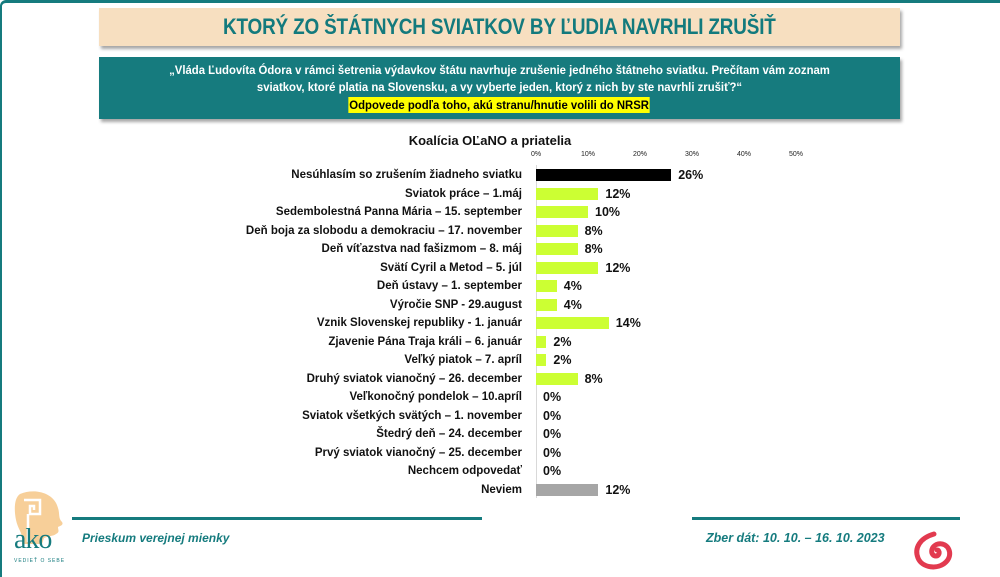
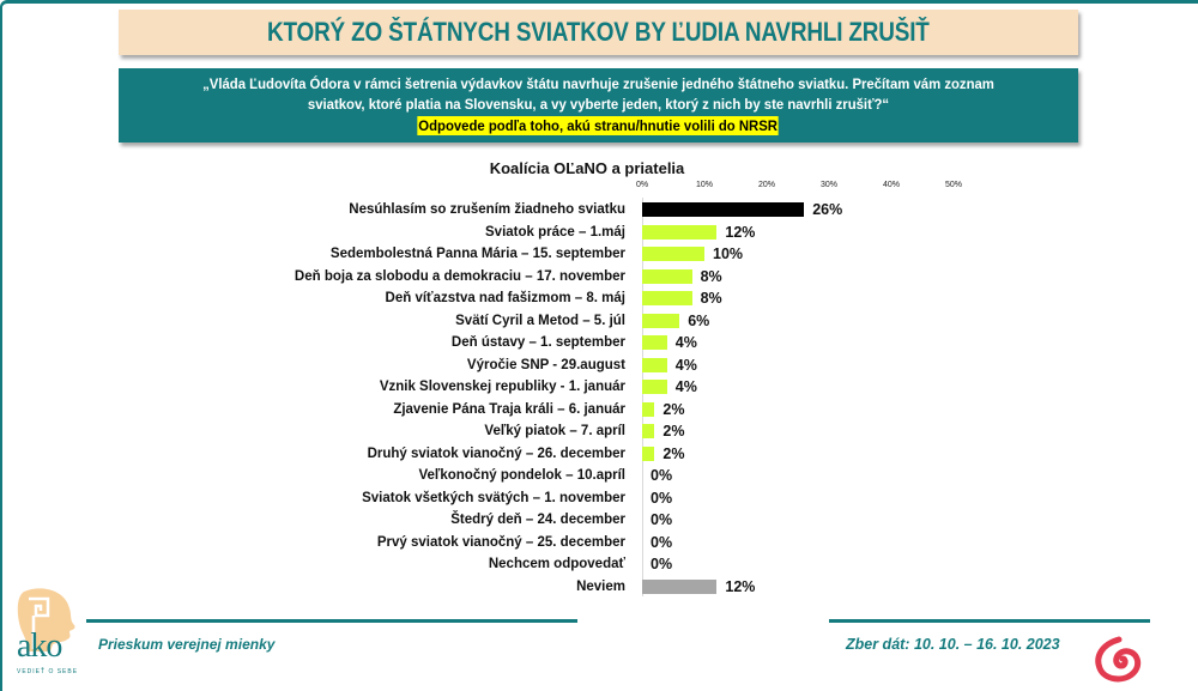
Svätí Cyril a Metod – 5. júl: 12% -> 6%
Vznik Slovenskej republiky - 1. január: 14% -> 4%
Druhý sviatok vianočný – 26. december: 8% -> 2%
